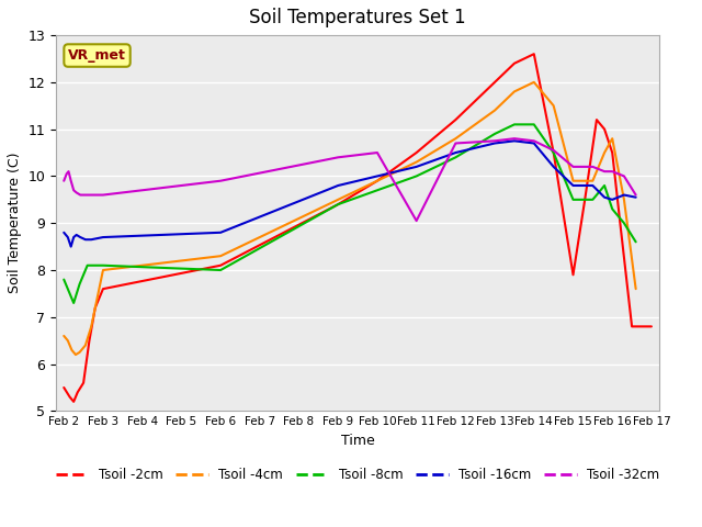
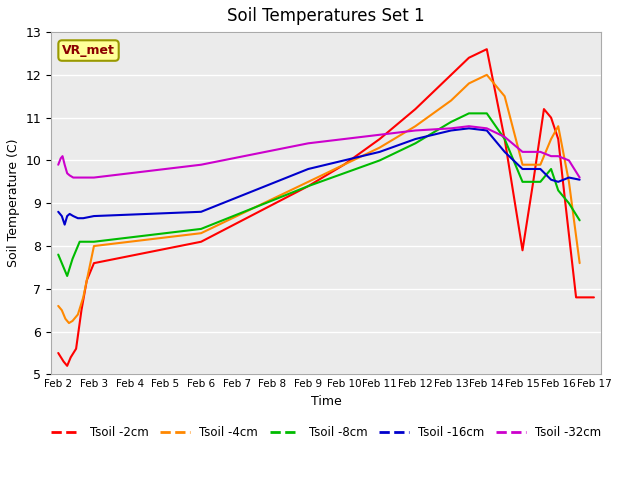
Tsoil -8cm/Feb 6: 8.0 -> 8.4
Tsoil -32cm/Feb 11: 9.05 -> 10.60
